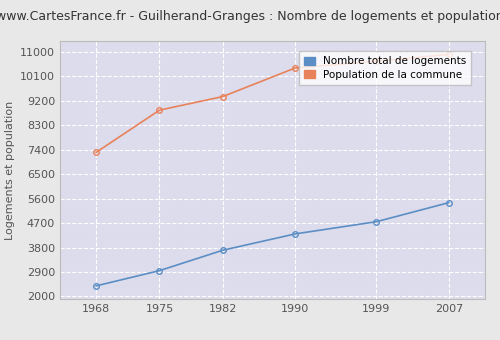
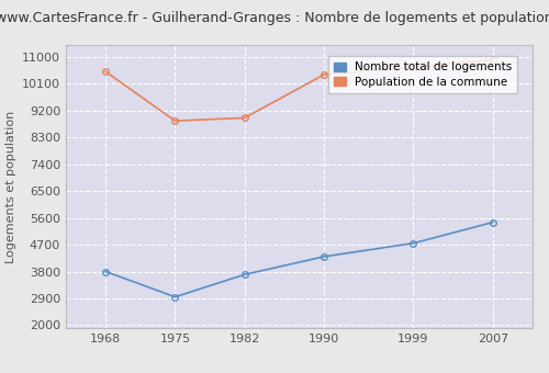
Nombre total de logements/1968: 2390 -> 3800
Population de la commune/1968: 7300 -> 10500
Population de la commune/1982: 9350 -> 8950
